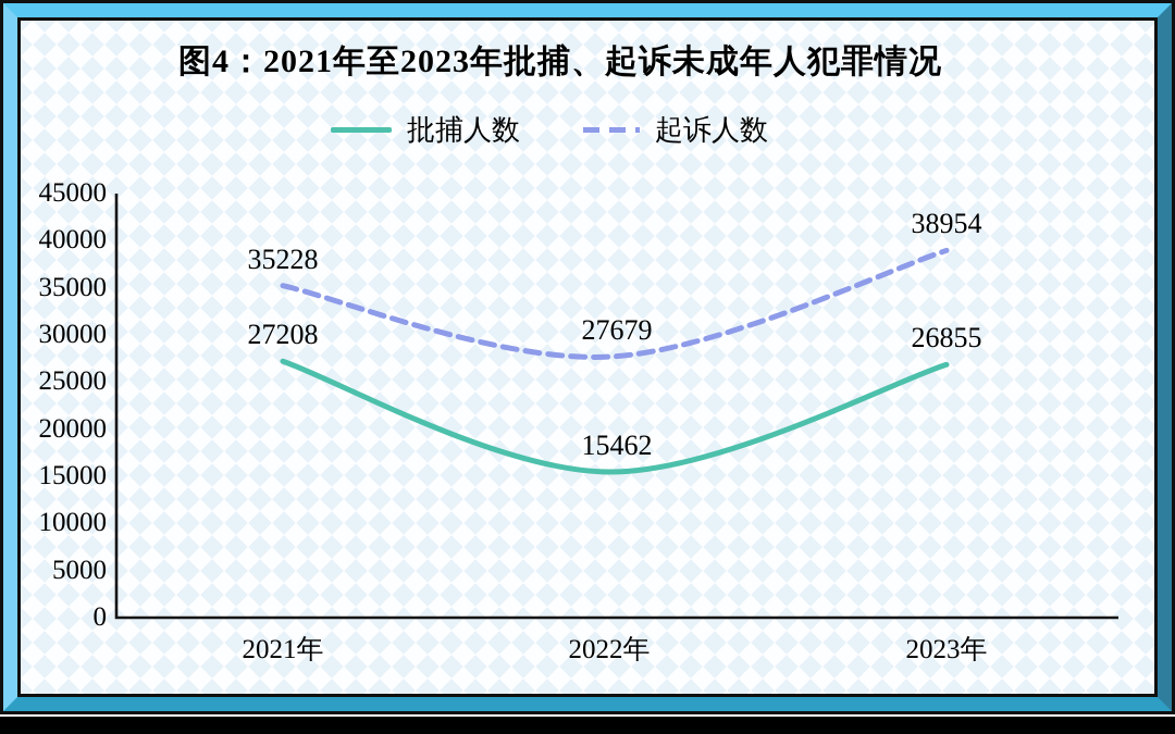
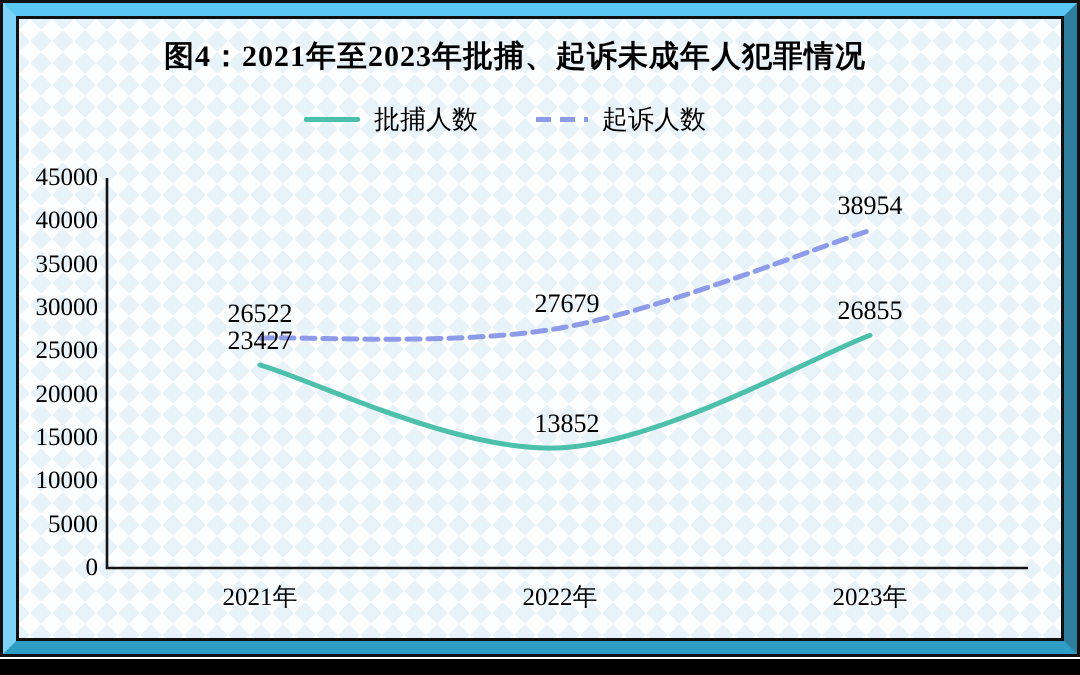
批捕人数/2021年: 27208 -> 23427
起诉人数/2021年: 35228 -> 26522
批捕人数/2022年: 15462 -> 13852
